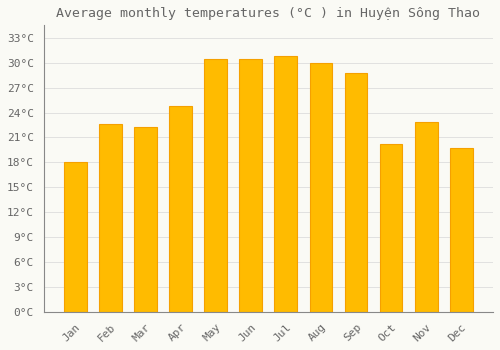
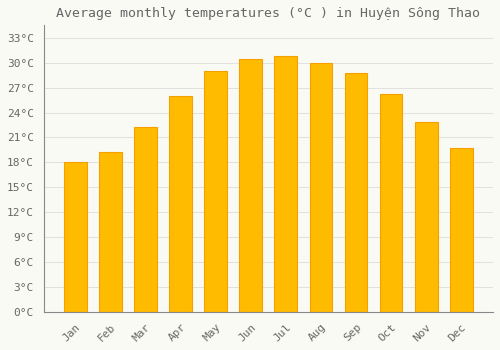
Feb: 22.6°C -> 19.3°C
Apr: 24.8°C -> 26.0°C
May: 30.4°C -> 29.0°C
Oct: 20.2°C -> 26.2°C
